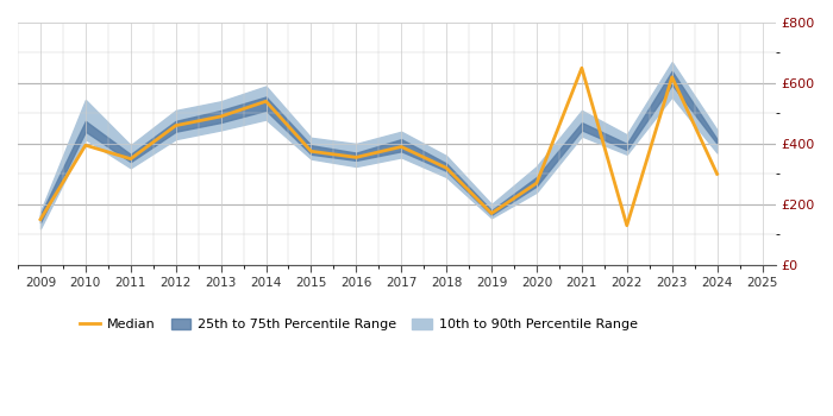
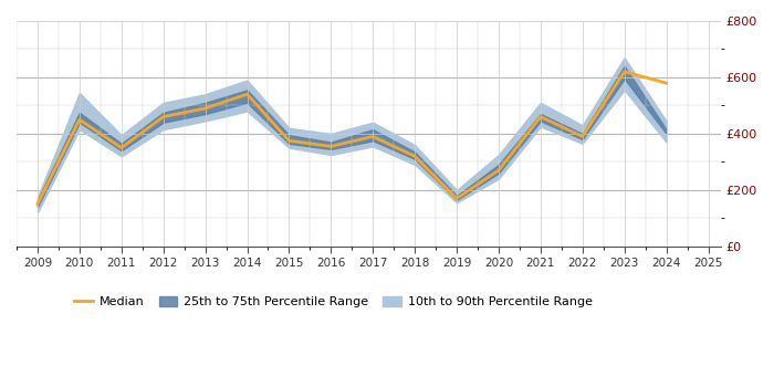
Median/2010: £395 -> £450
Median/2021: £650 -> £460
Median/2022: £130 -> £390
Median/2024: £300 -> £580
